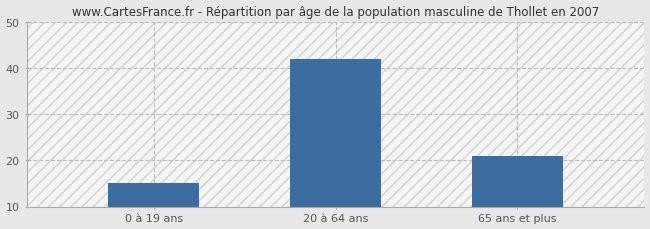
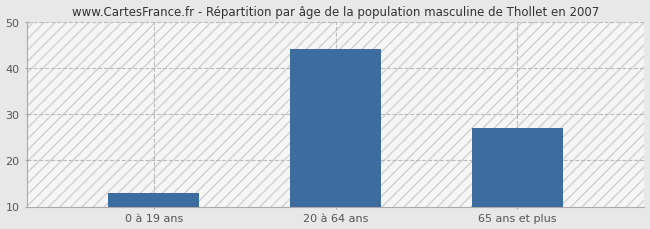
0 à 19 ans: 15 -> 13
20 à 64 ans: 42 -> 44
65 ans et plus: 21 -> 27
